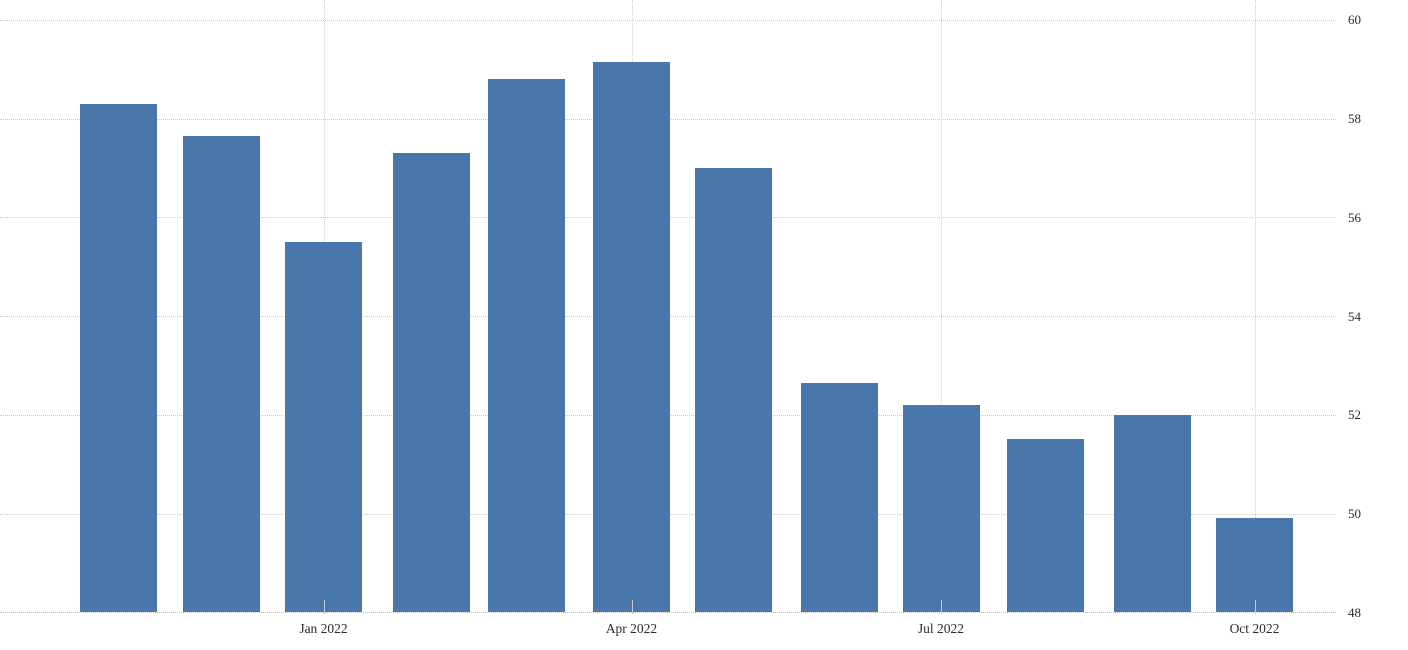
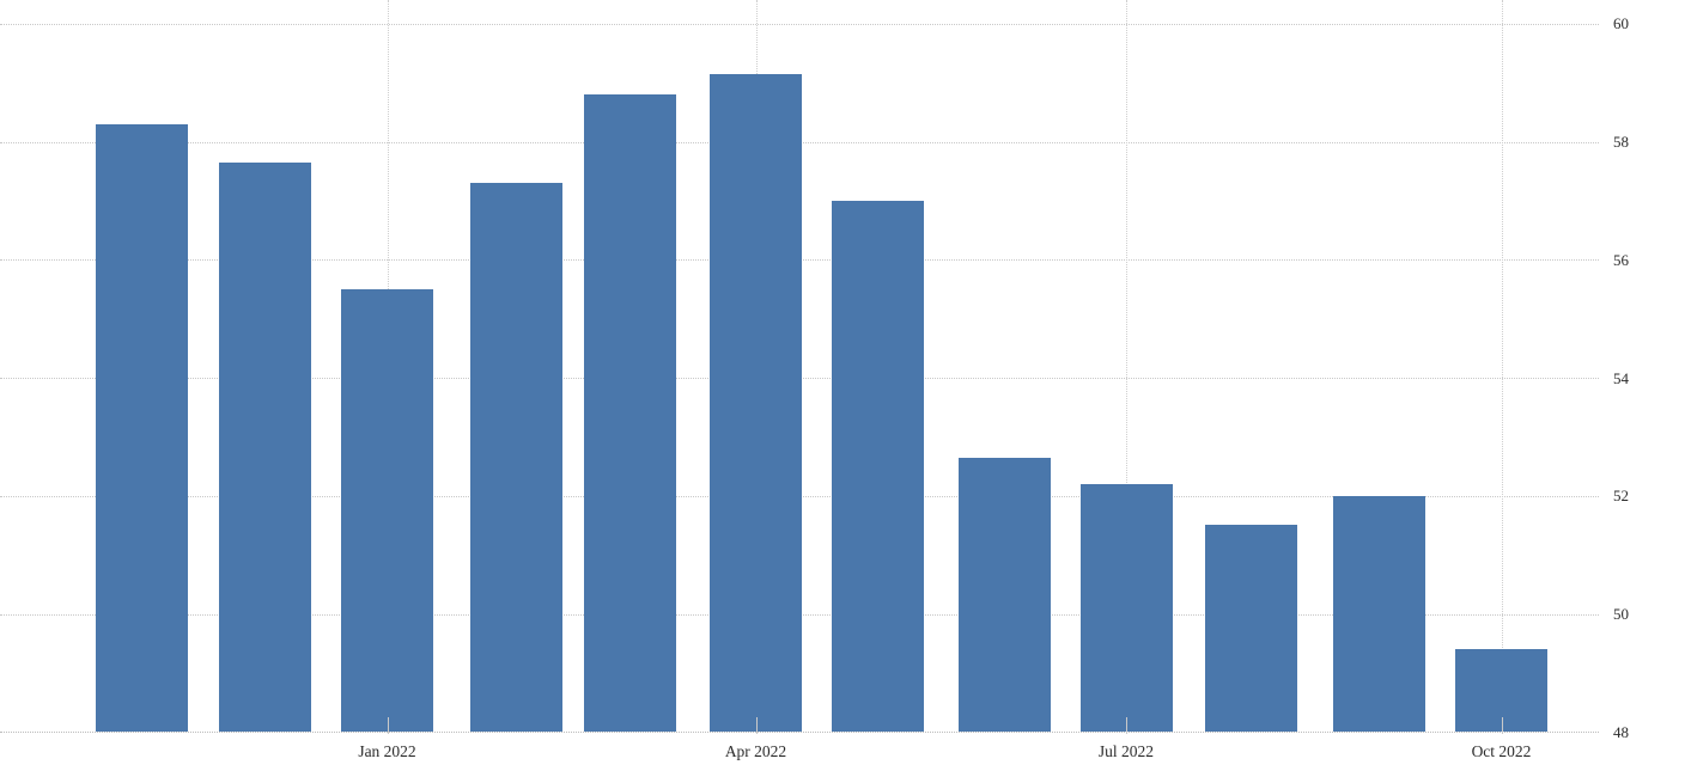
Oct 2022: 49.9 -> 49.4
